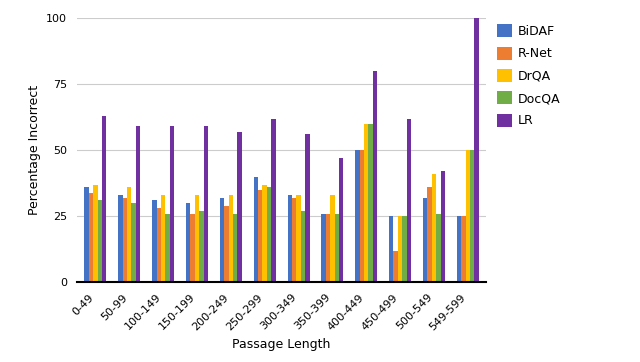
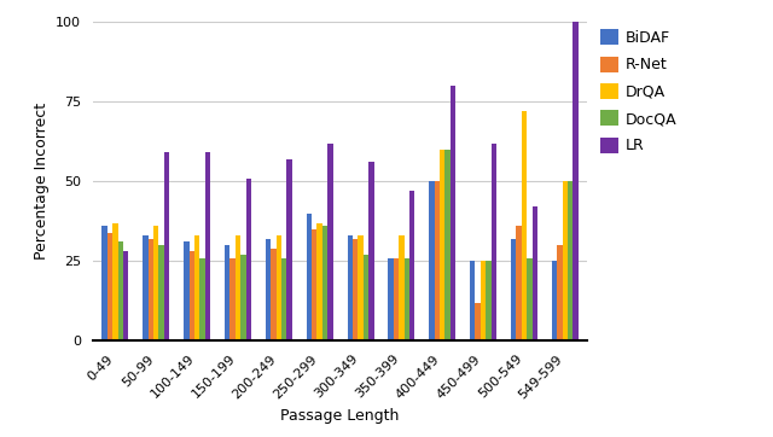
LR/0-49: 63 -> 28
LR/150-199: 59 -> 51
DrQA/500-549: 41 -> 72
R-Net/549-599: 25 -> 30
